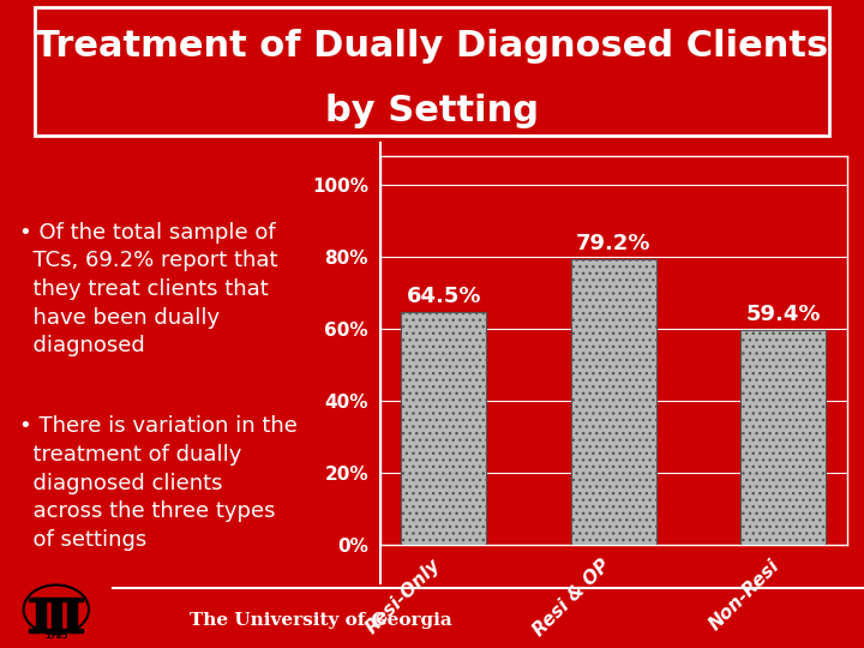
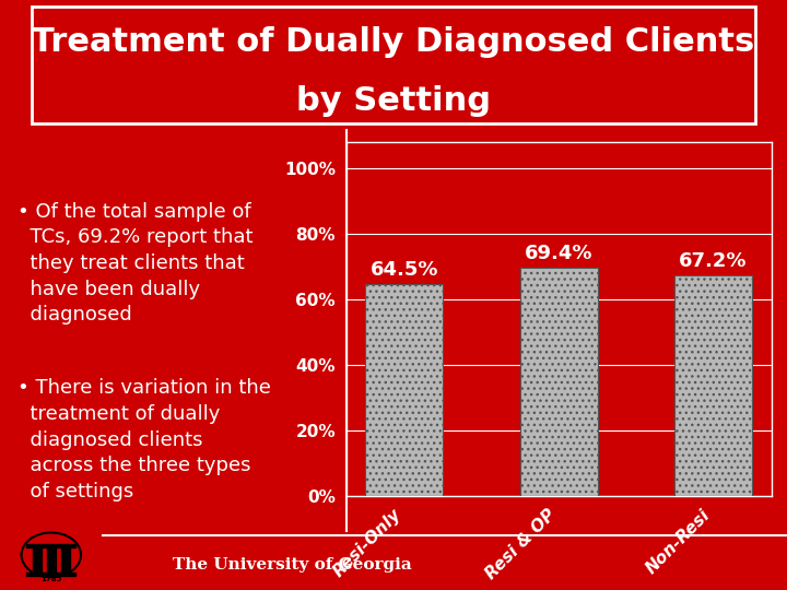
Resi & OP: 79.2% -> 69.4%
Non-Resi: 59.4% -> 67.2%
